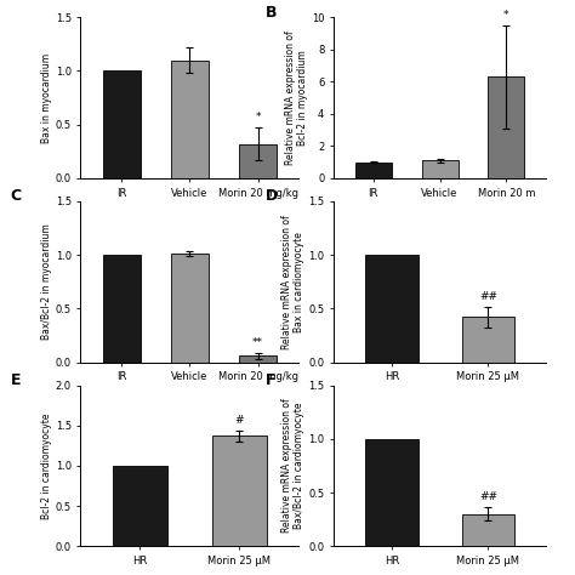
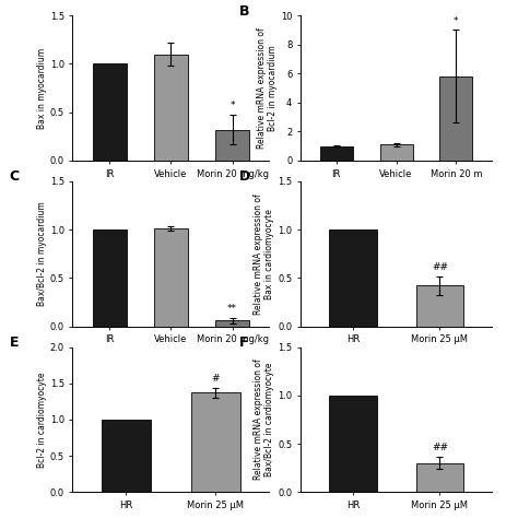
Morin 20 m: 6.3 -> 5.8
